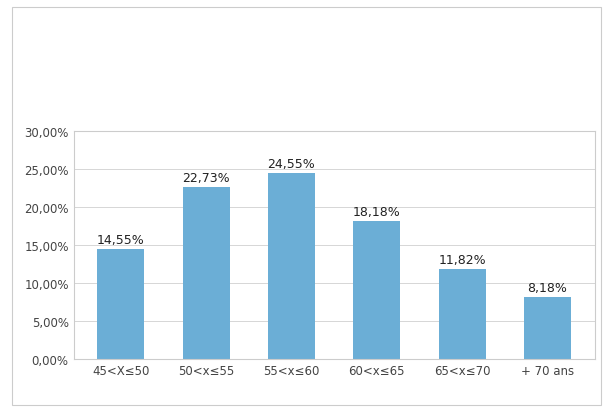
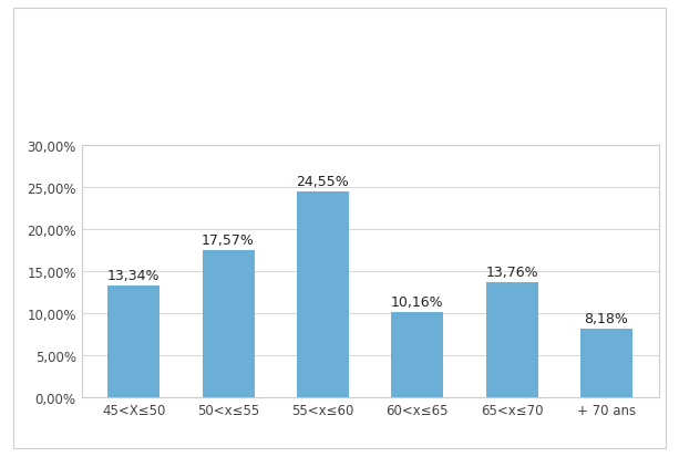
45<X≤50: 14,55% -> 13,34%
50<x≤55: 22,73% -> 17,57%
60<x≤65: 18,18% -> 10,16%
65<x≤70: 11,82% -> 13,76%
